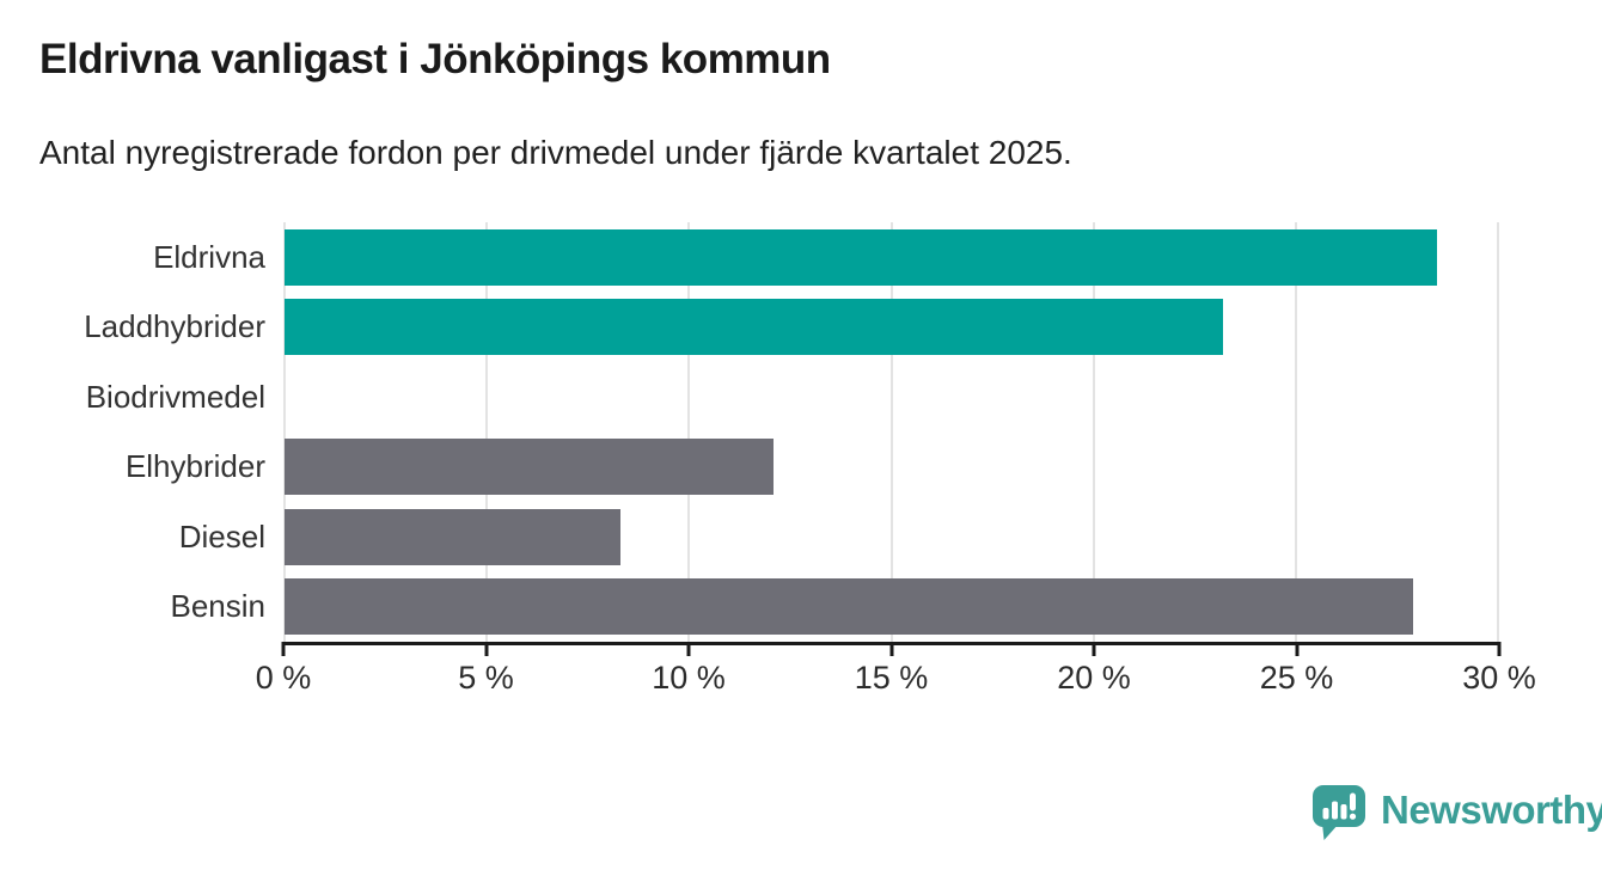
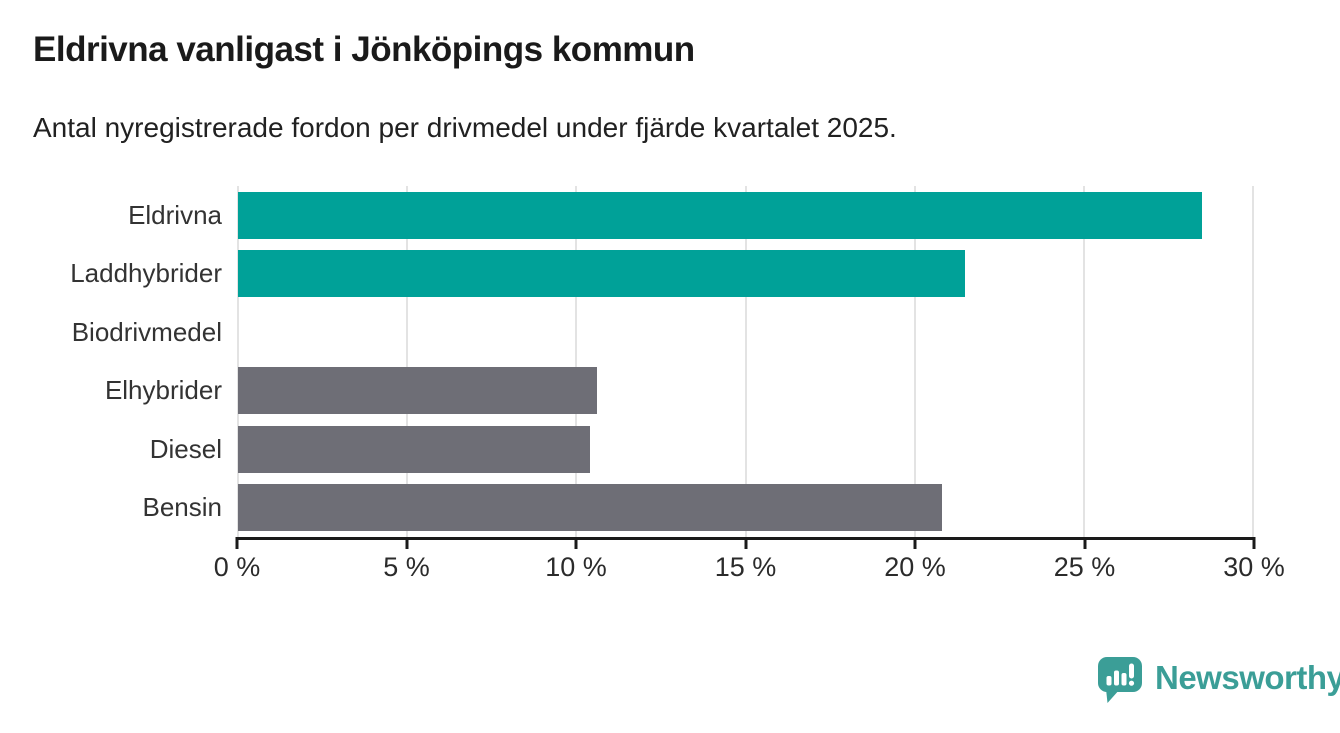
Laddhybrider: 23.2% -> 21.5%
Elhybrider: 12.1% -> 10.6%
Diesel: 8.3% -> 10.4%
Bensin: 27.9% -> 20.8%
